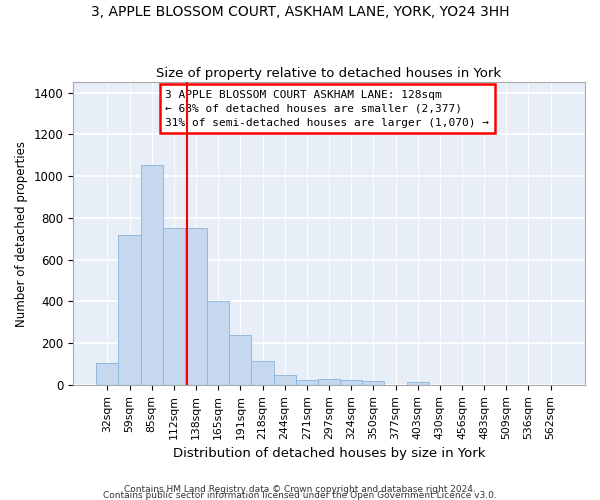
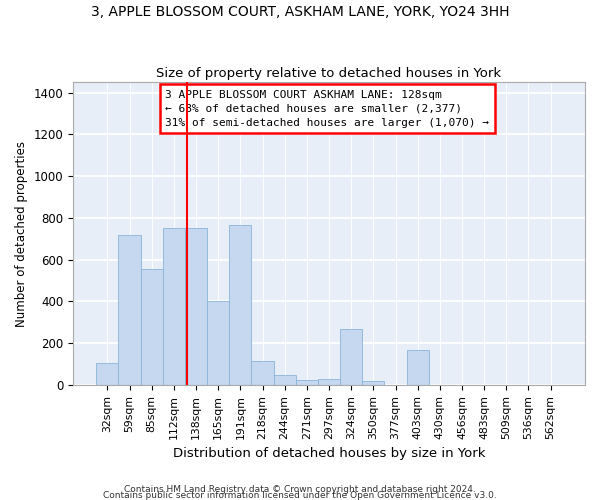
85sqm: 1055 -> 555
191sqm: 240 -> 765
324sqm: 25 -> 270
403sqm: 12 -> 165
